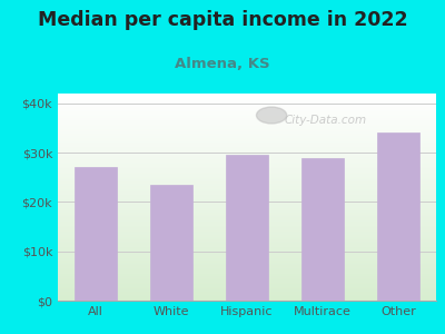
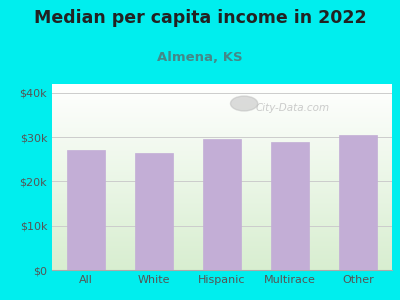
White: $23.5k -> $26.5k
Other: $34.0k -> $30.5k
